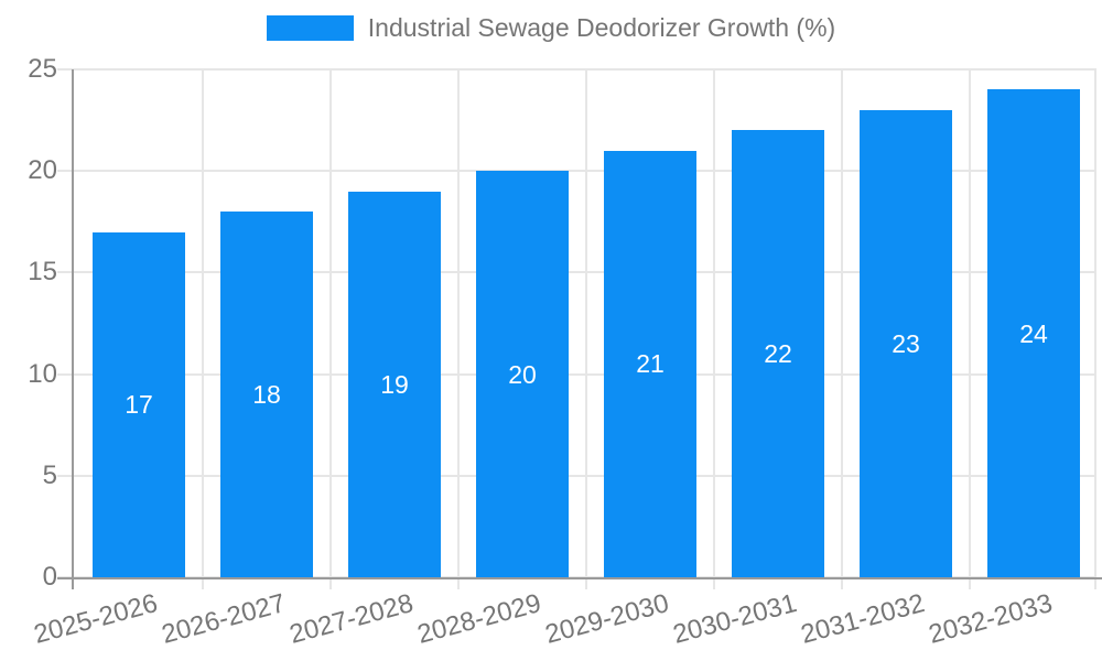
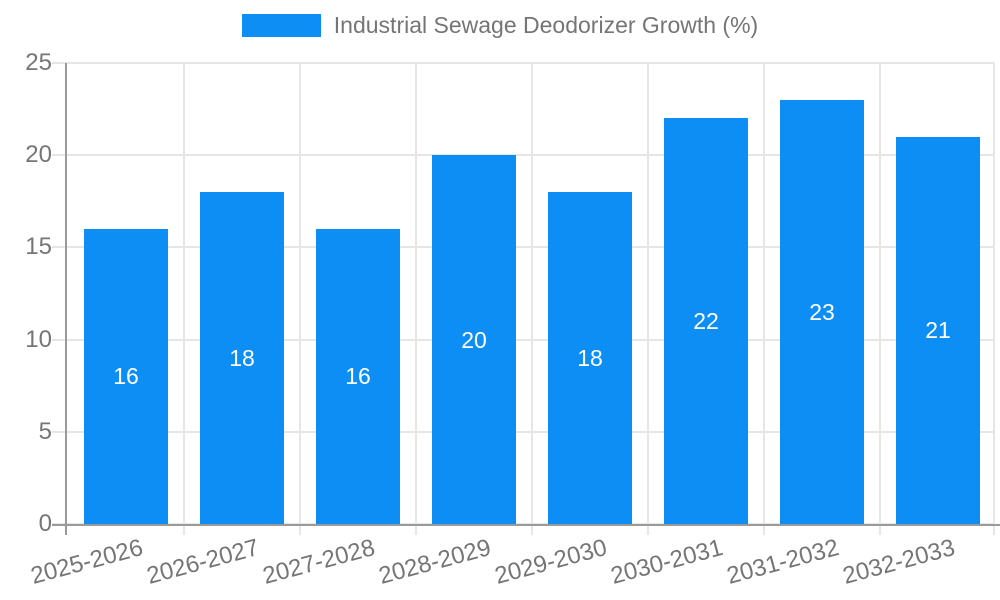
2025-2026: 17 -> 16
2027-2028: 19 -> 16
2029-2030: 21 -> 18
2032-2033: 24 -> 21
